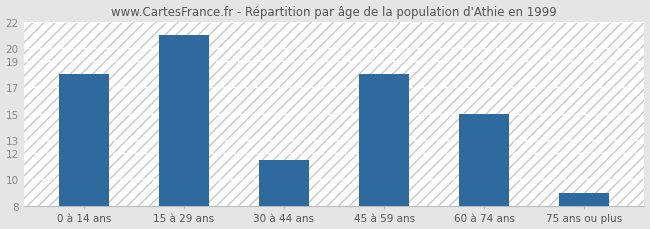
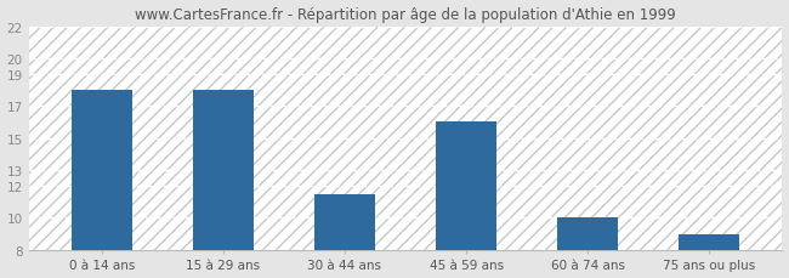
15 à 29 ans: 21.0 -> 18.0
45 à 59 ans: 18.0 -> 16.0
60 à 74 ans: 15.0 -> 10.0
